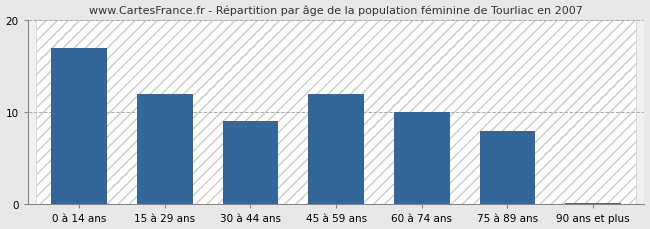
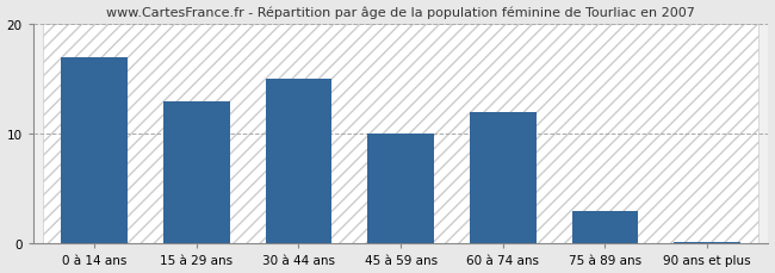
15 à 29 ans: 12.0 -> 13.0
30 à 44 ans: 9.0 -> 15.0
45 à 59 ans: 12.0 -> 10.0
60 à 74 ans: 10.0 -> 12.0
75 à 89 ans: 8.0 -> 3.0
